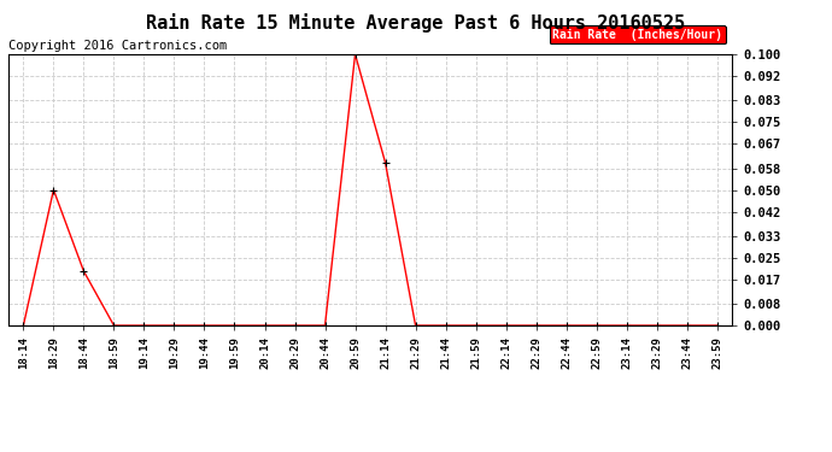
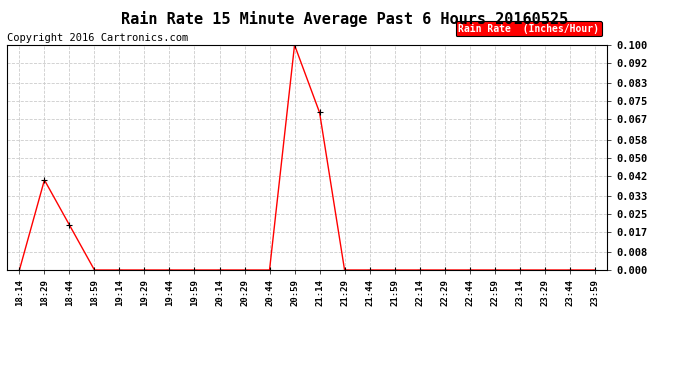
18:29: 0.05 -> 0.04
21:14: 0.06 -> 0.07
